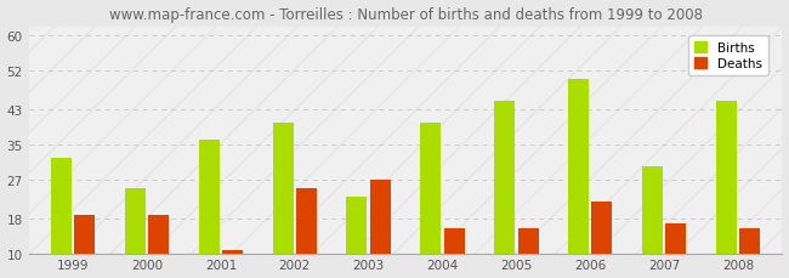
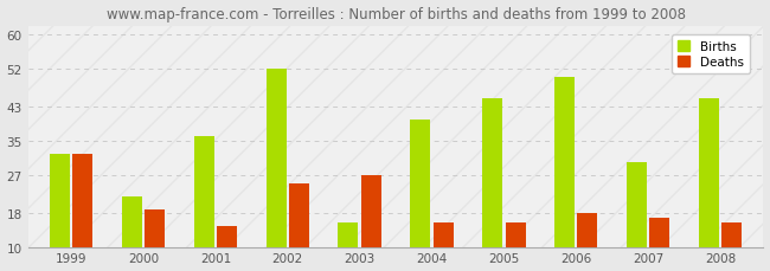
Deaths/1999: 19 -> 32
Births/2000: 25 -> 22
Deaths/2001: 11 -> 15
Births/2002: 40 -> 52
Births/2003: 23 -> 16
Deaths/2006: 22 -> 18
